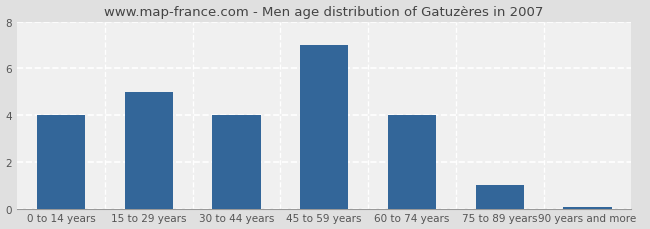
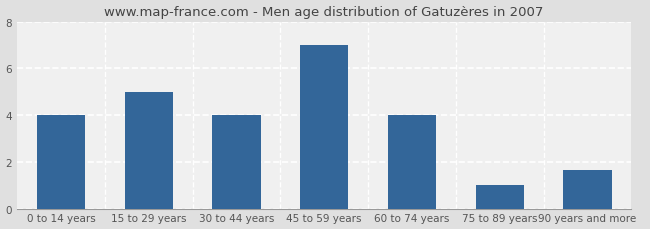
90 years and more: 0.07 -> 1.65
